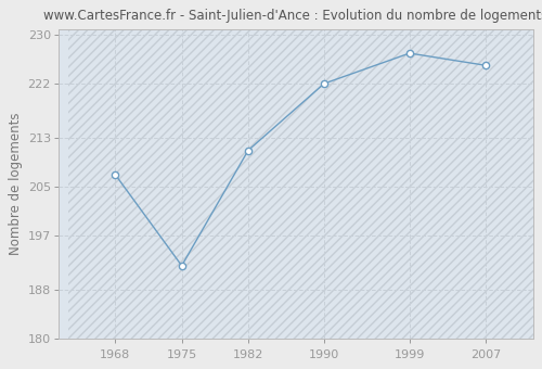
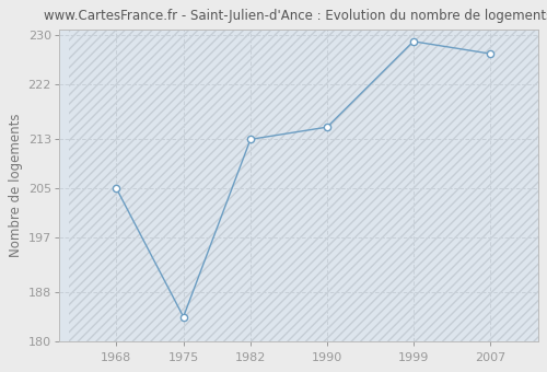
1968: 207 -> 205
1975: 192 -> 184
1982: 211 -> 213
1990: 222 -> 215
1999: 227 -> 229
2007: 225 -> 227
